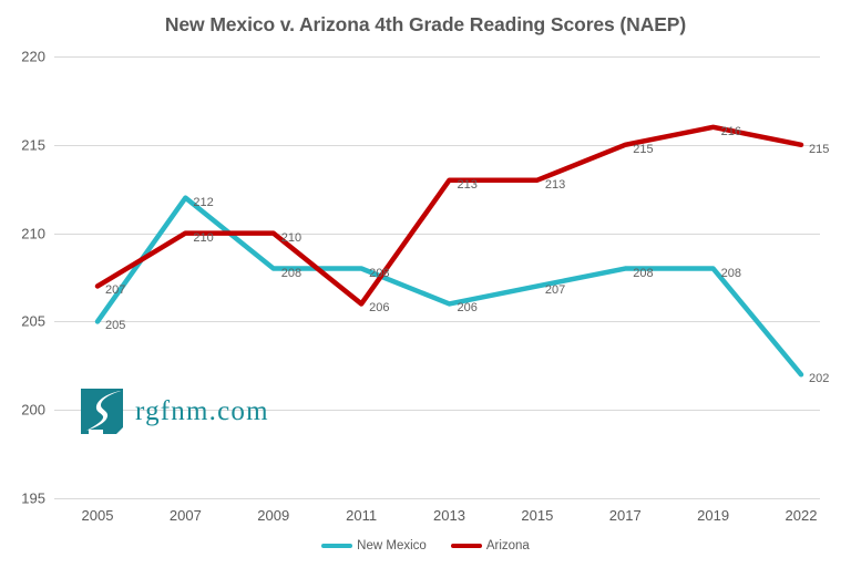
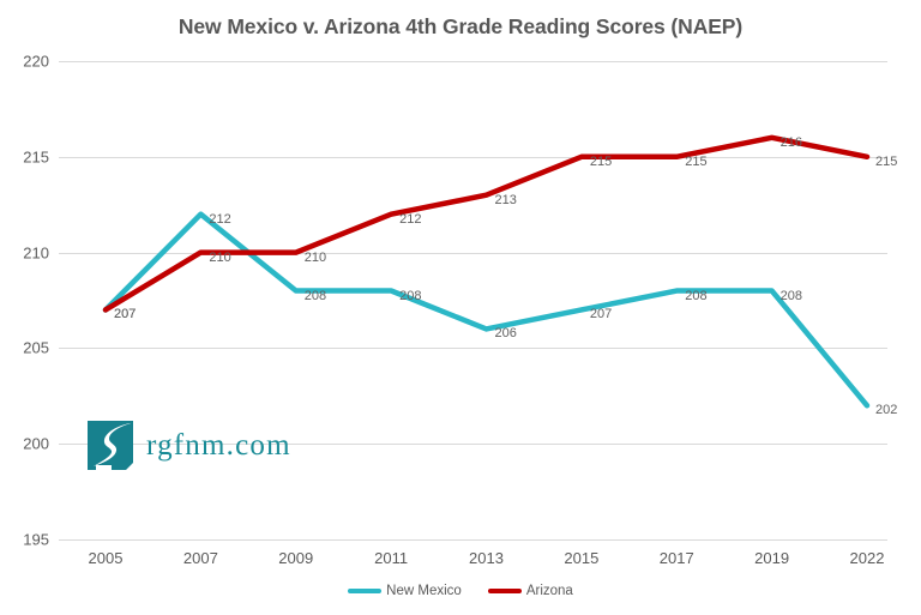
New Mexico/2005: 205 -> 207
Arizona/2011: 206 -> 212
Arizona/2015: 213 -> 215
